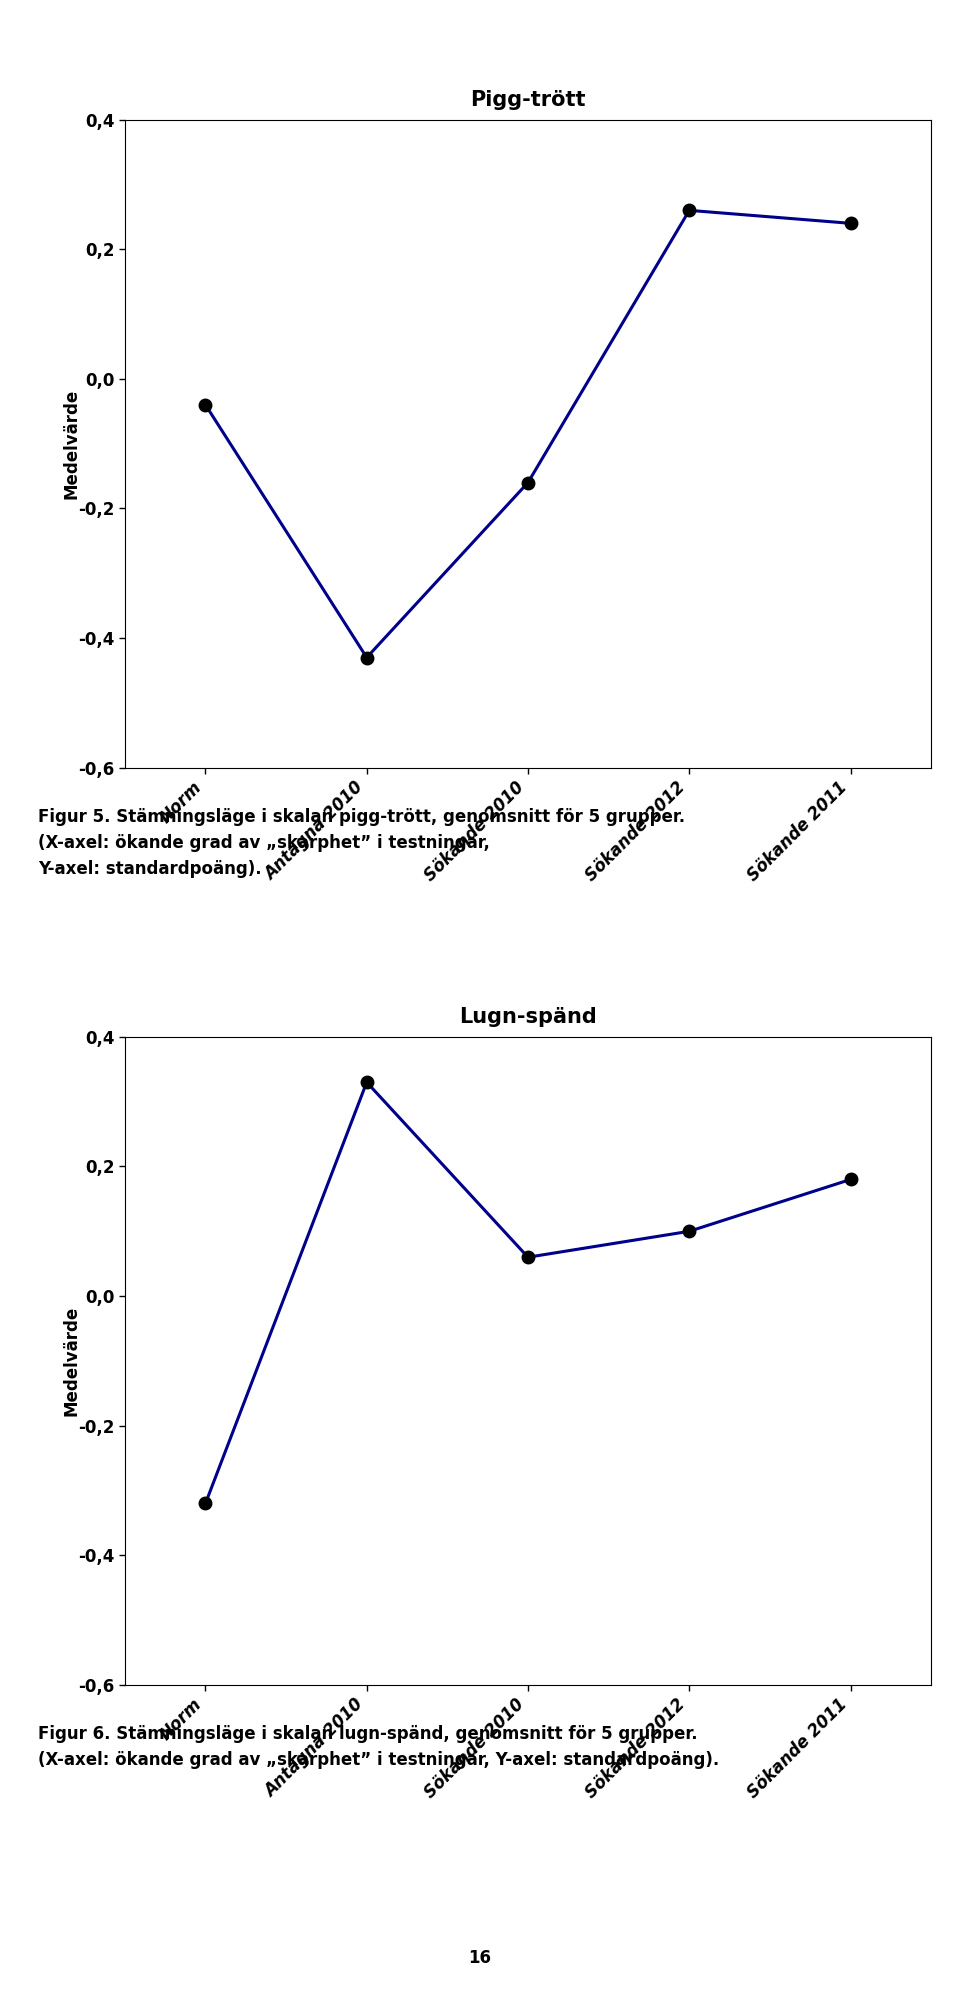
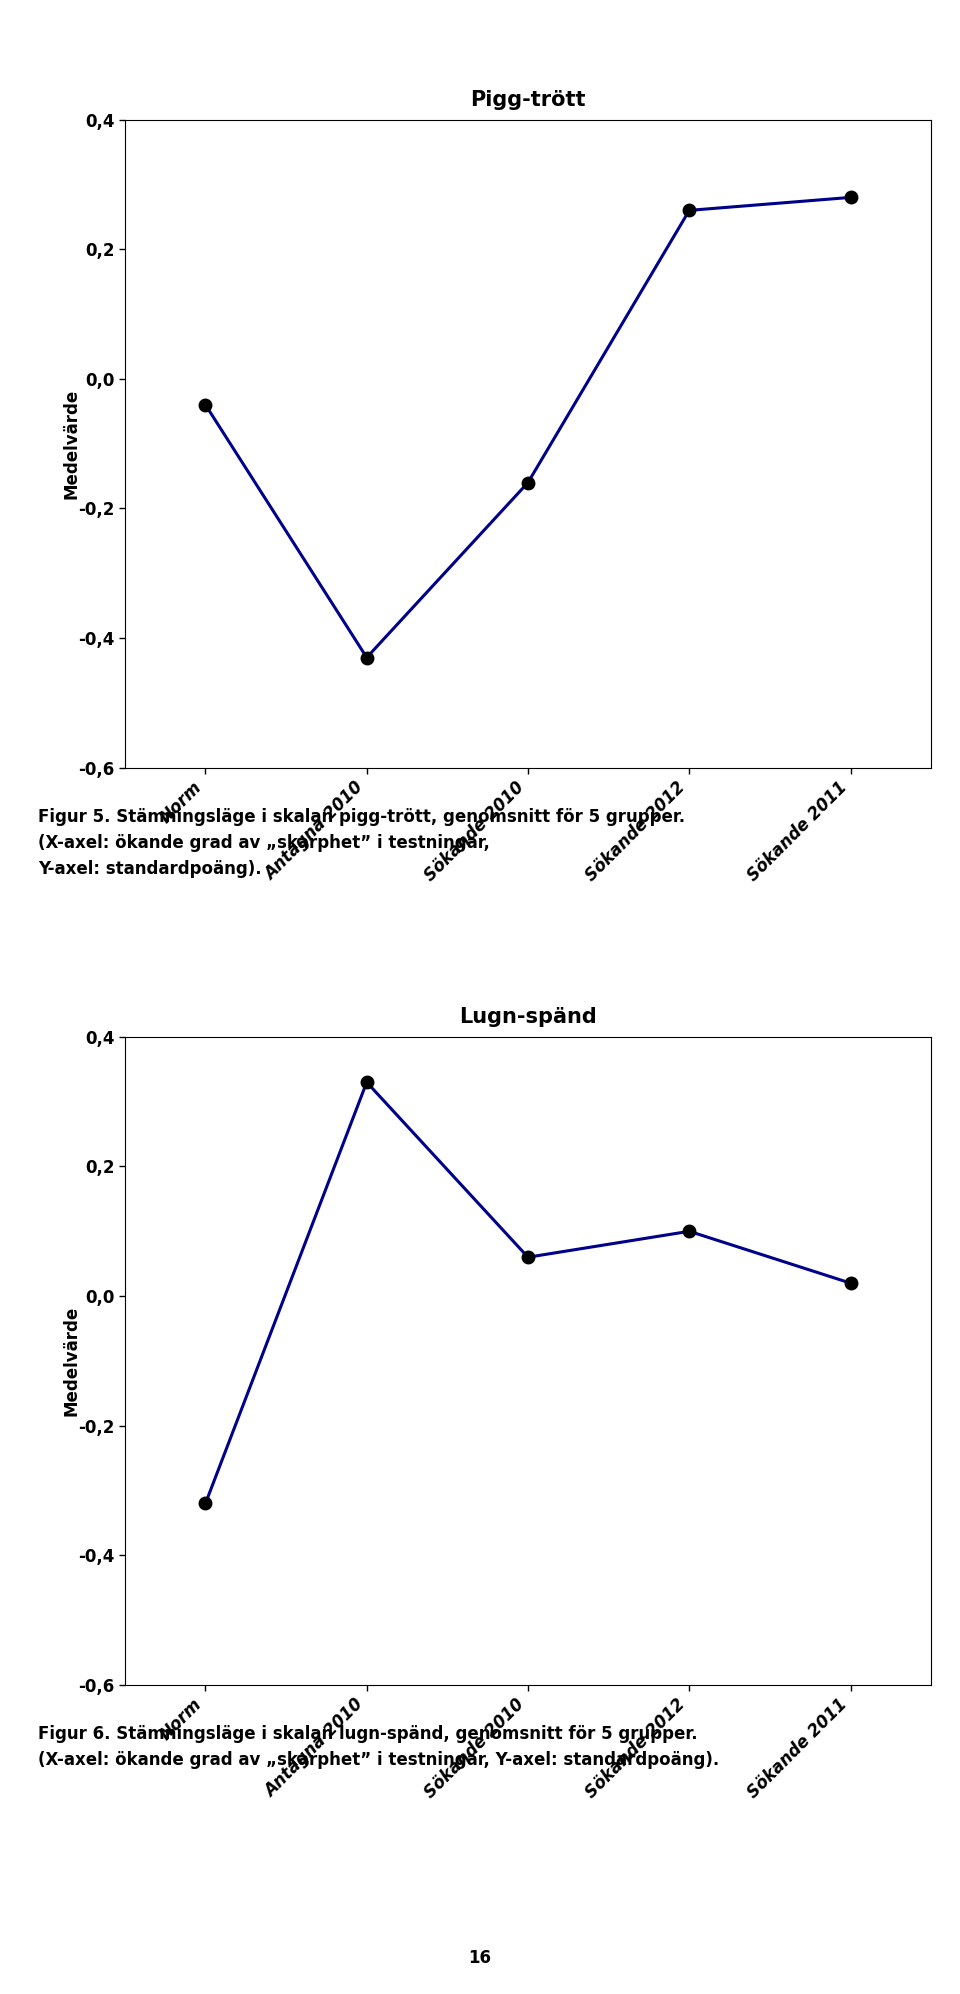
Pigg-trött/Sökande 2011: 0,24 -> 0,28
Lugn-spänd/Sökande 2011: 0,18 -> 0,02
